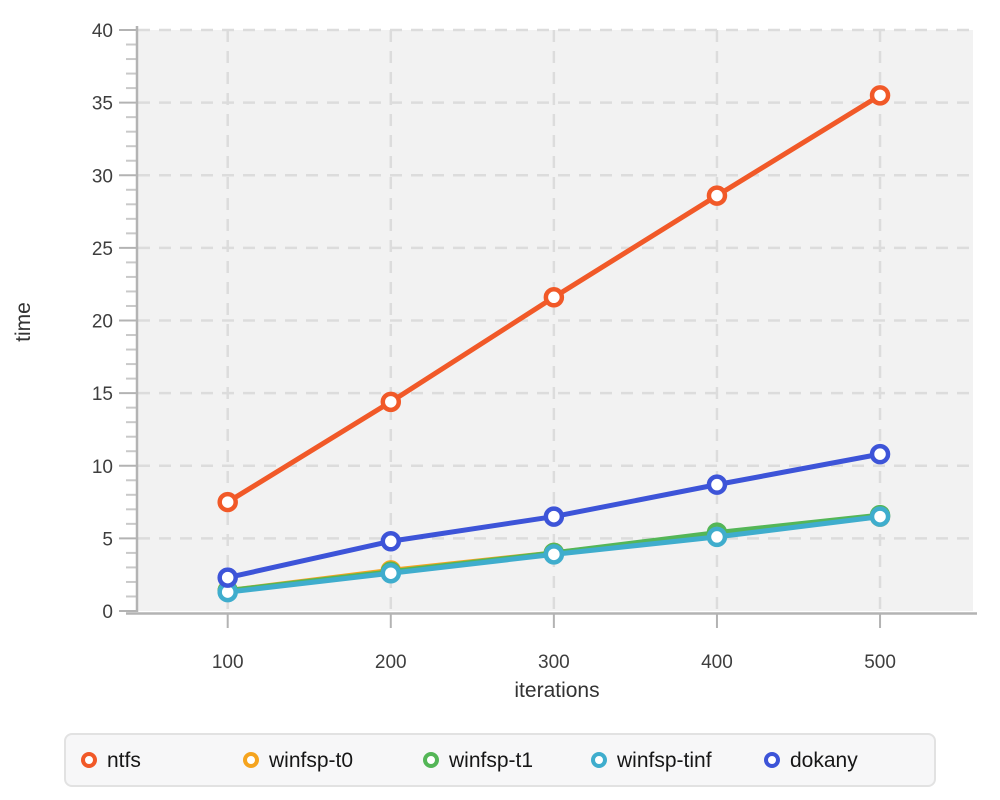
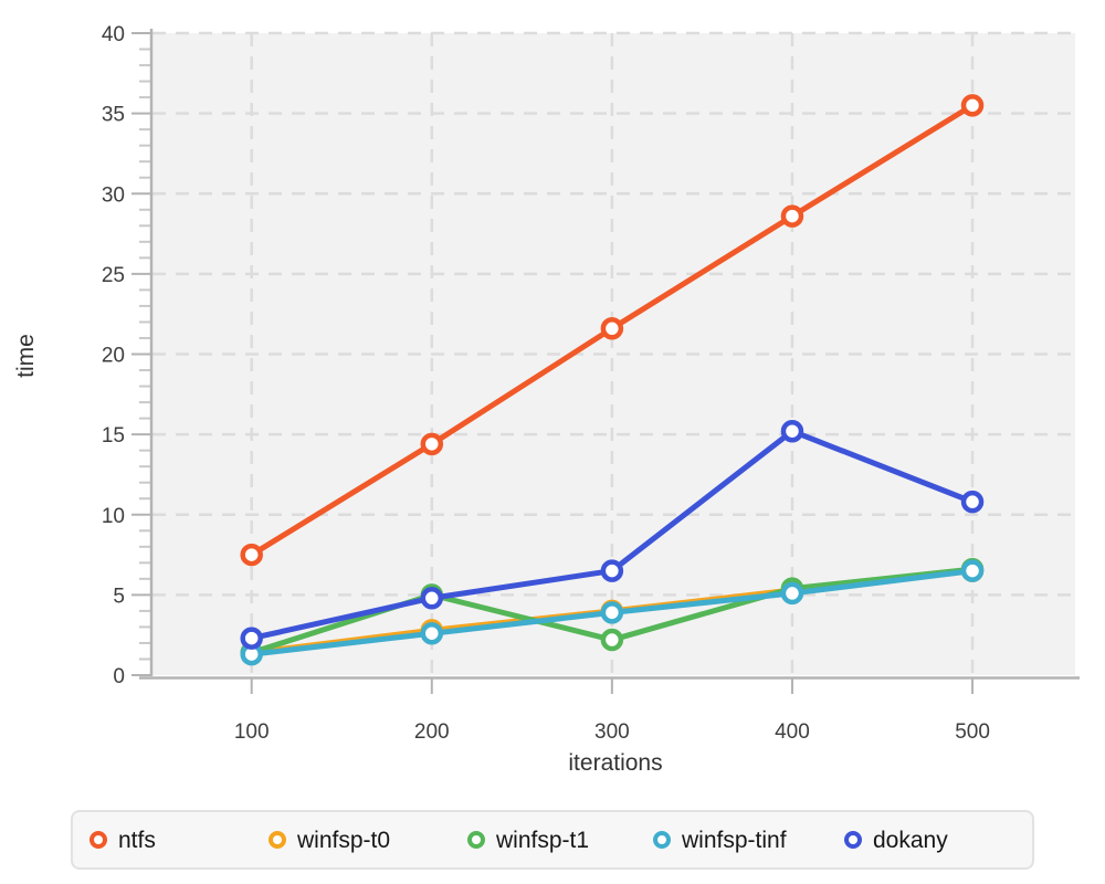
winfsp-t1/200: 2.7 -> 5.0
winfsp-t1/300: 4.0 -> 2.2
dokany/400: 8.7 -> 15.2
